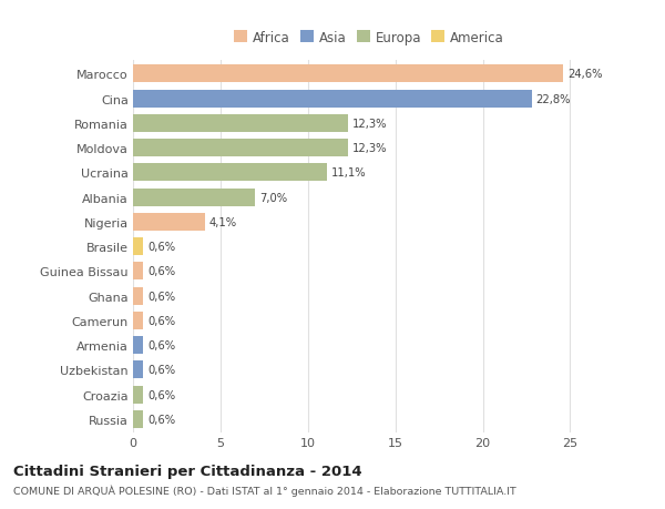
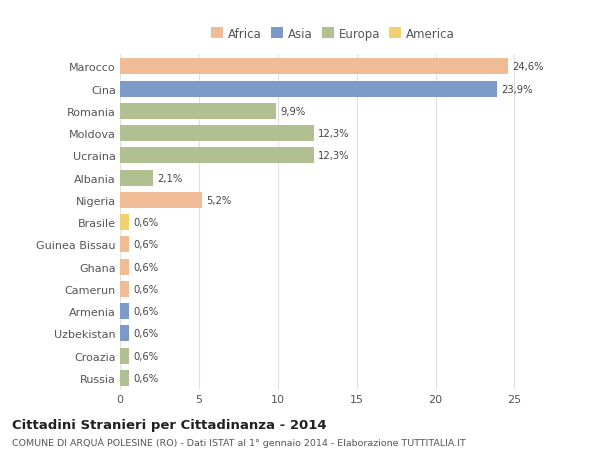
Cina: 22,8% -> 23,9%
Romania: 12,3% -> 9,9%
Ucraina: 11,1% -> 12,3%
Albania: 7,0% -> 2,1%
Nigeria: 4,1% -> 5,2%
